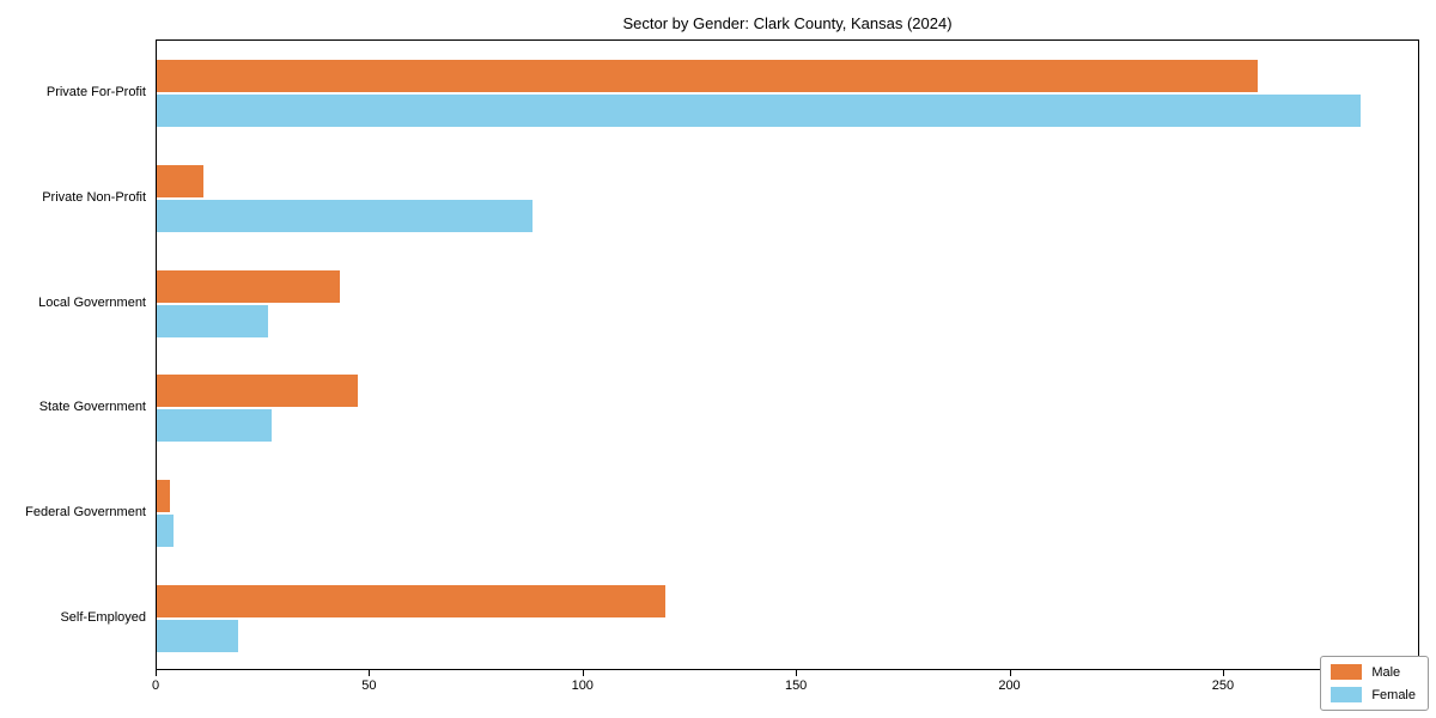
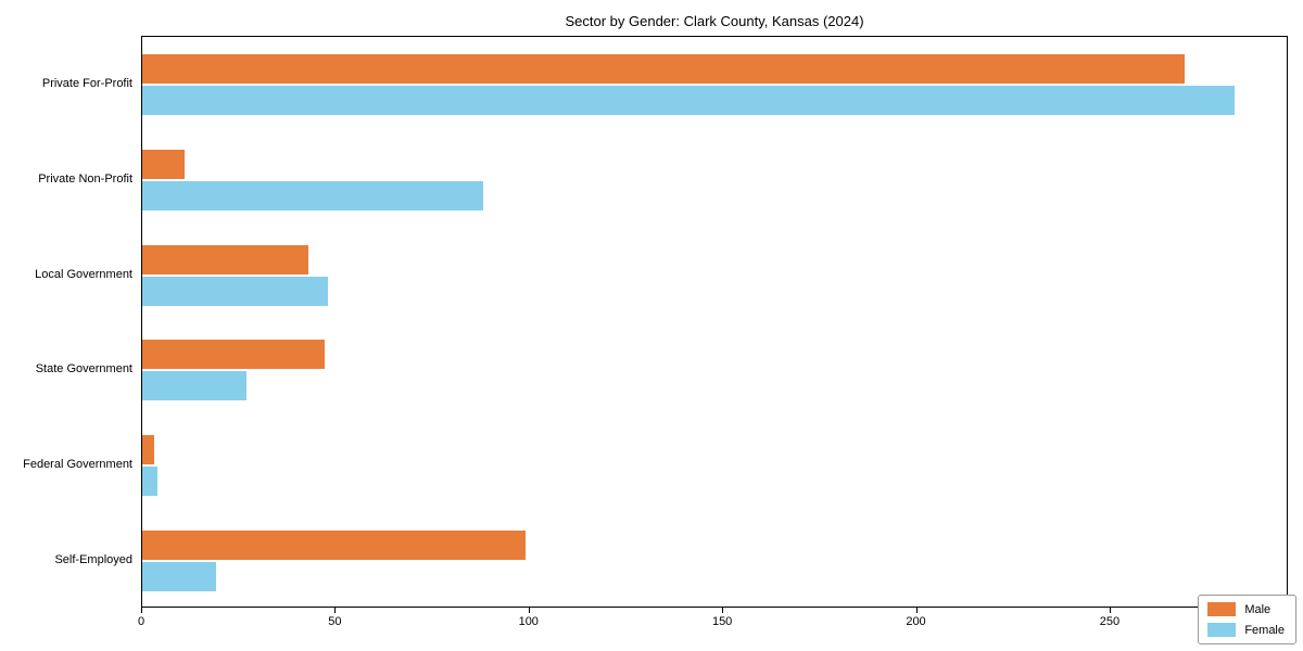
Male/Private For-Profit: 258 -> 269
Female/Local Government: 26 -> 48
Male/Self-Employed: 119 -> 99
